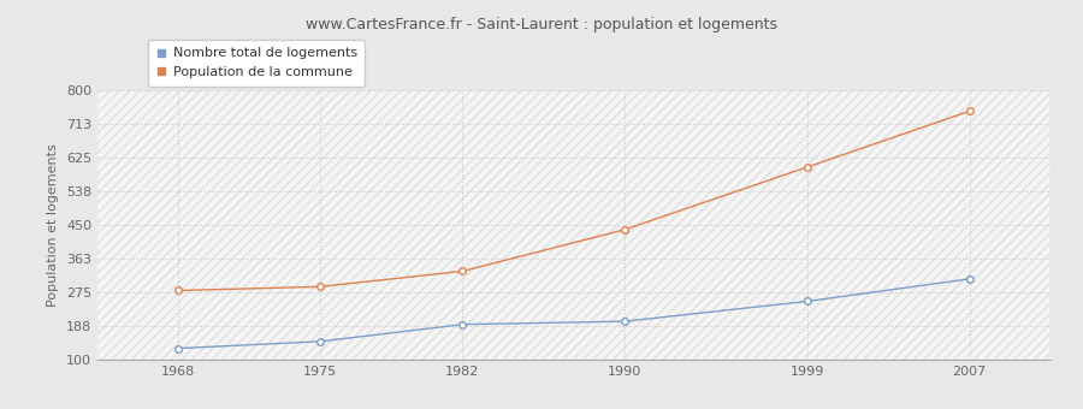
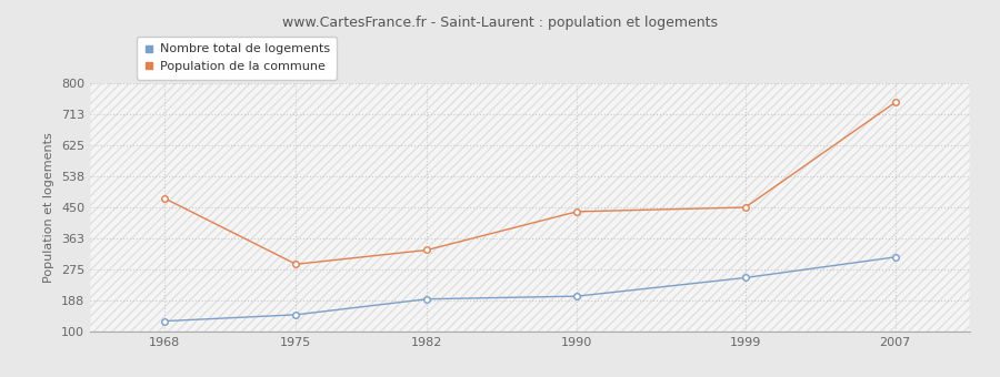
Population de la commune/1968: 280 -> 475
Population de la commune/1999: 600 -> 450
